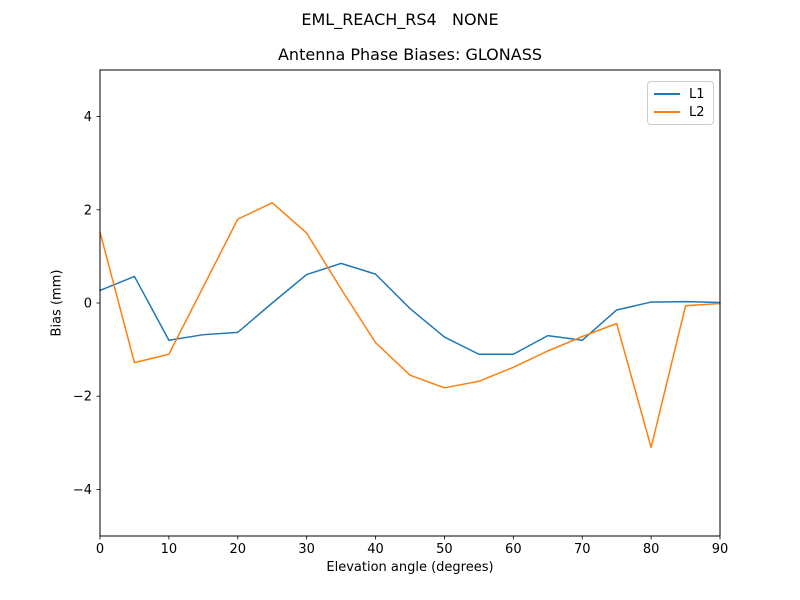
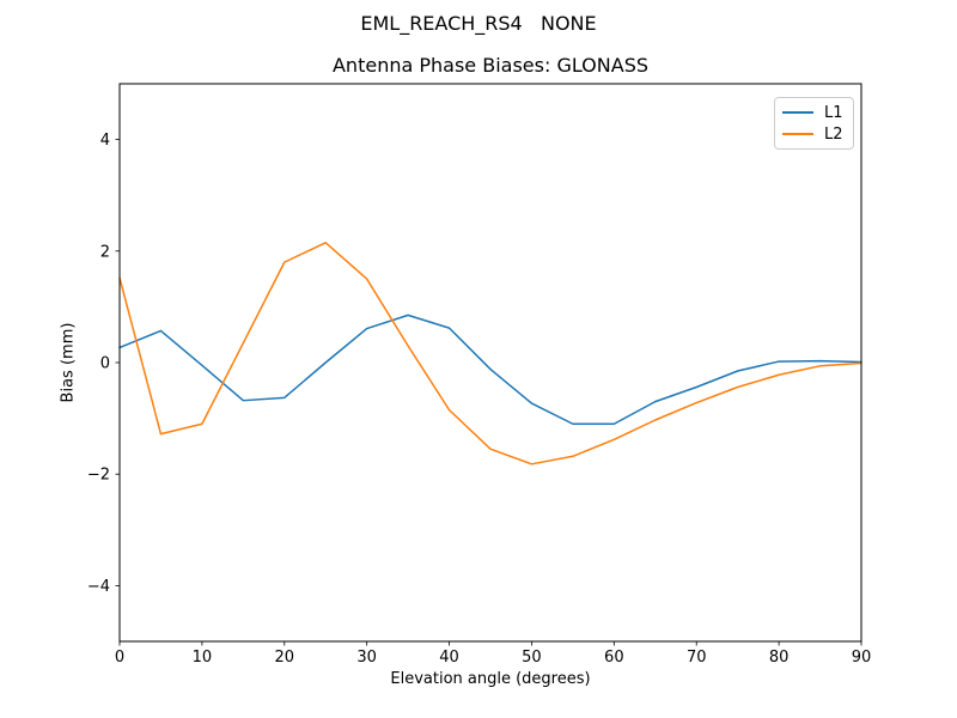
L1/10: -0.8 -> -0.1
L1/70: -0.8 -> -0.4
L2/80: -3.1 -> -0.2
